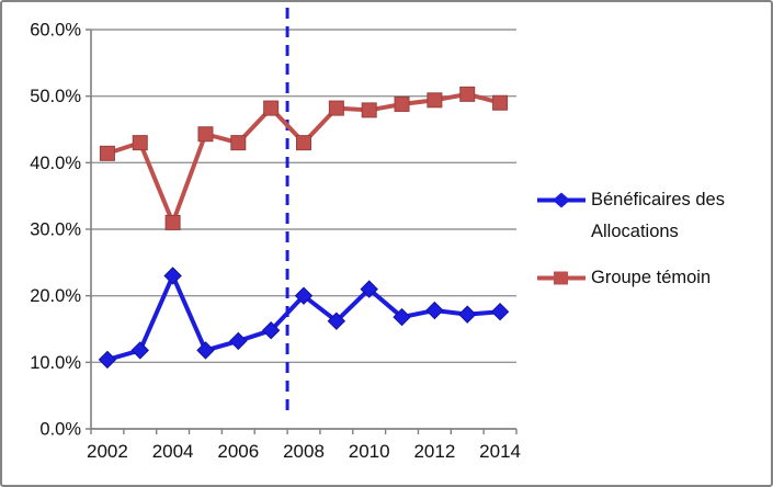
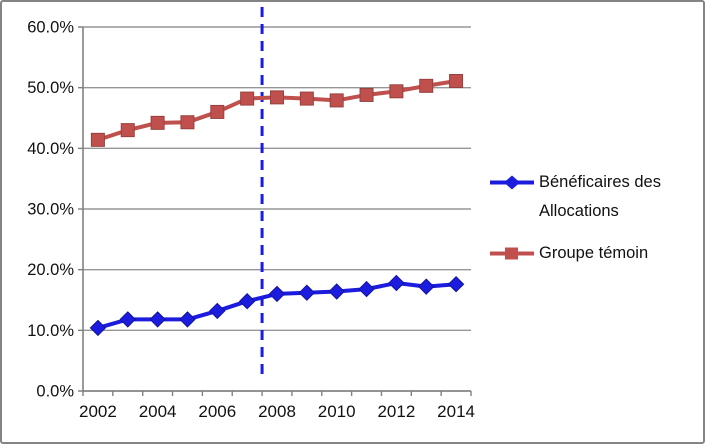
Bénéficaires des Allocations/2004: 23% -> 12%
Groupe témoin/2004: 31% -> 44%
Groupe témoin/2006: 43% -> 46%
Bénéficaires des Allocations/2008: 20% -> 16%
Groupe témoin/2008: 43% -> 48%
Bénéficaires des Allocations/2010: 21% -> 16%
Groupe témoin/2014: 49% -> 51%
